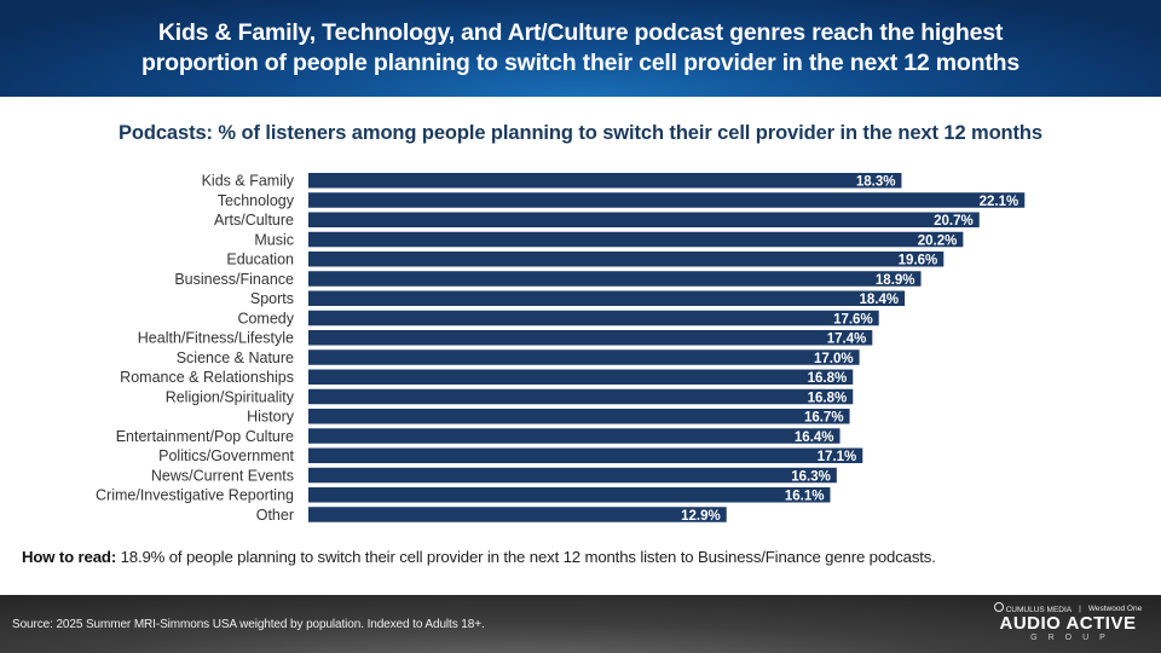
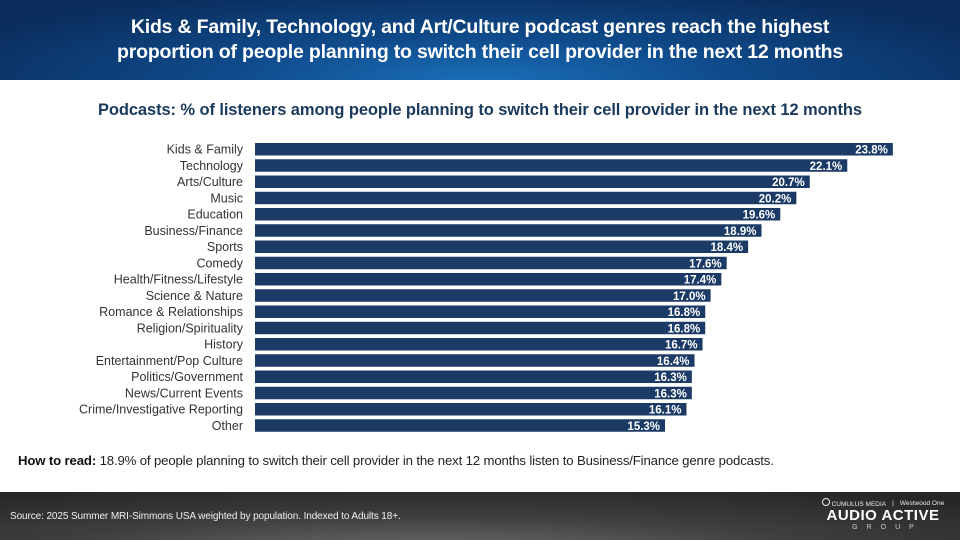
Kids & Family: 18.3% -> 23.8%
Politics/Government: 17.1% -> 16.3%
Other: 12.9% -> 15.3%
